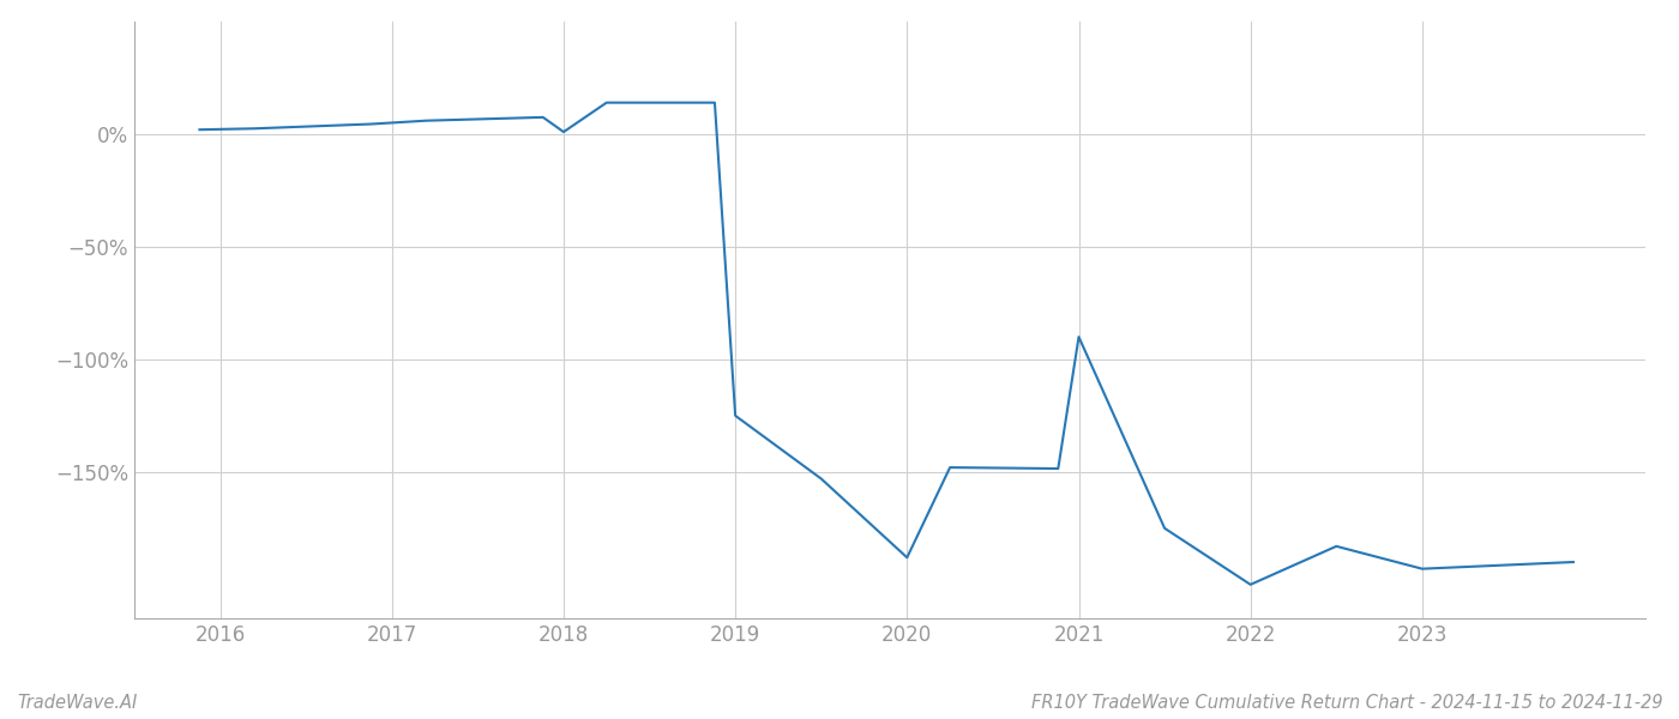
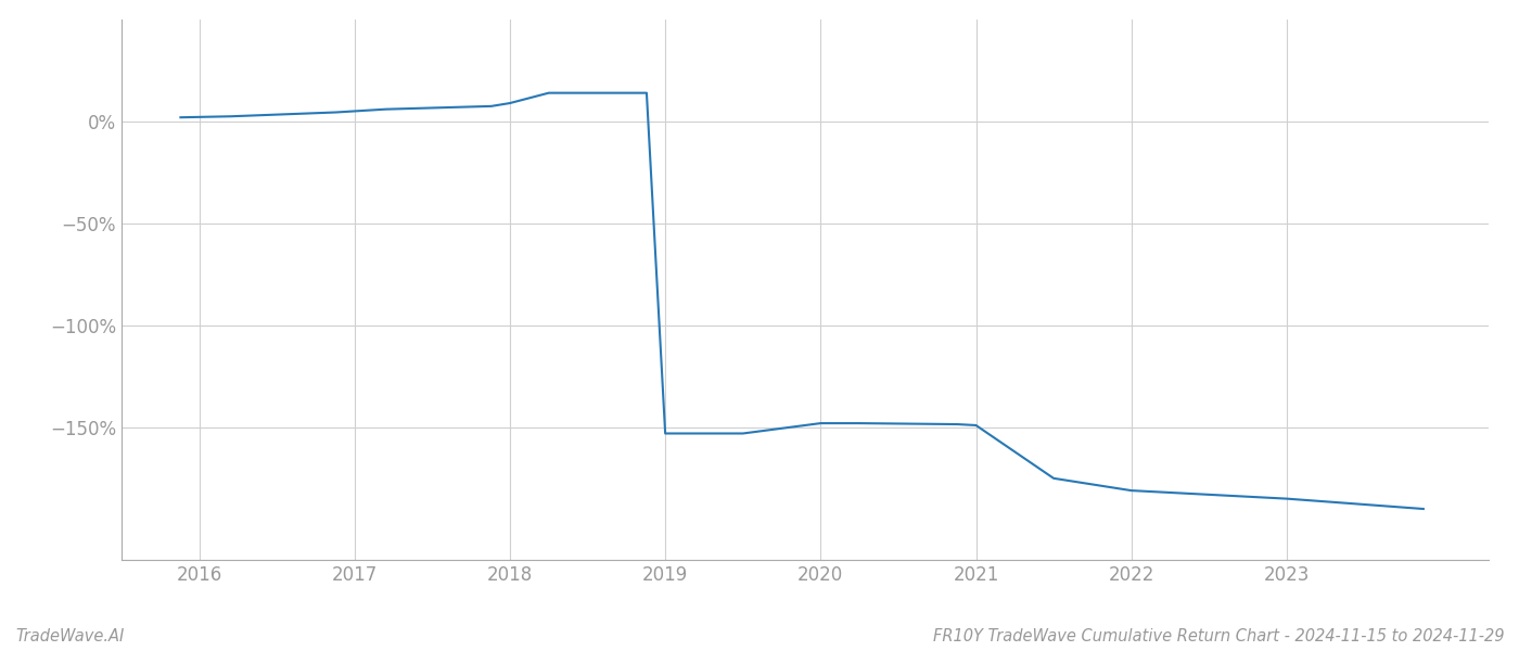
2018: 1% -> 9%
2019: -125% -> -153%
2020: -188% -> -148%
2021: -90% -> -149%
2022: -200% -> -181%
2023: -193% -> -185%
